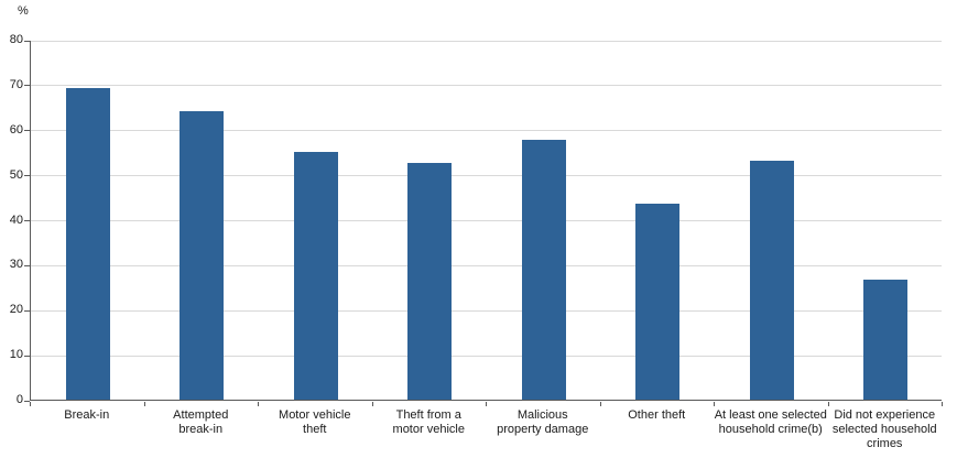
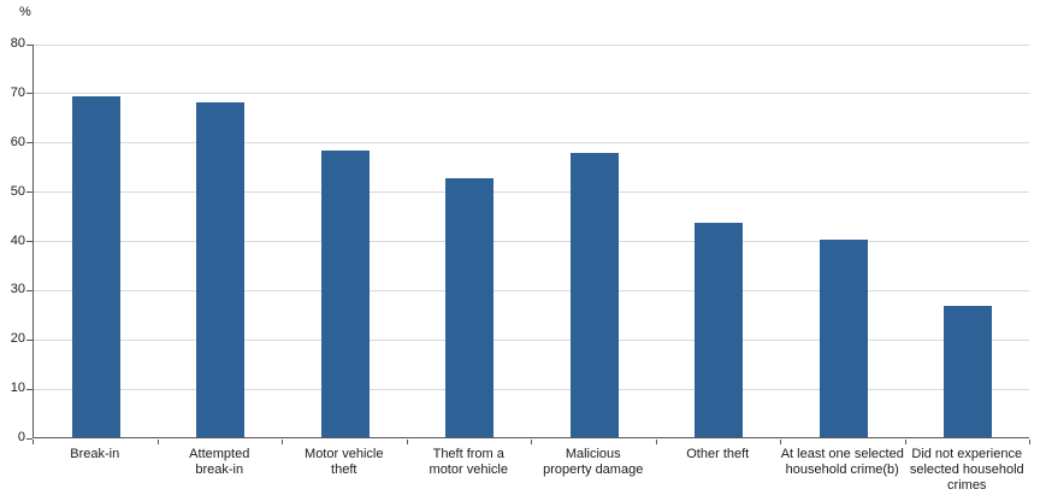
Attempted break-in: 64 -> 68
Motor vehicle theft: 55 -> 58
At least one selected household crime(b): 53 -> 40
